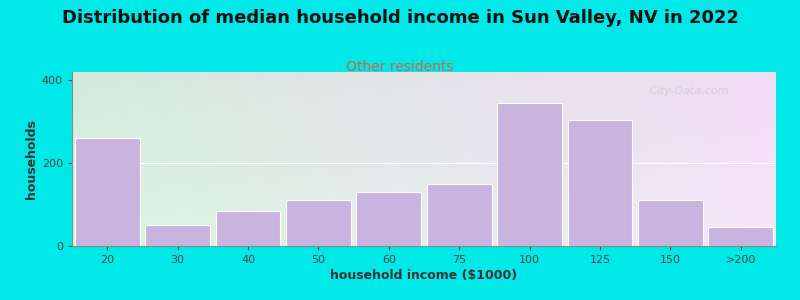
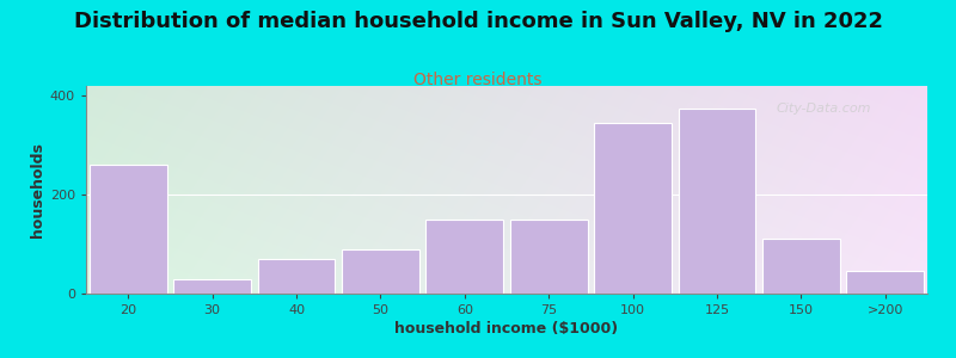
30: 50 -> 30
40: 85 -> 70
50: 110 -> 90
60: 130 -> 150
125: 305 -> 375
